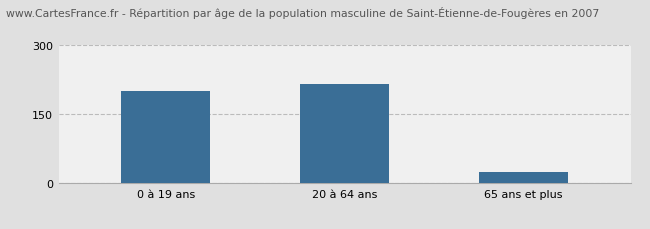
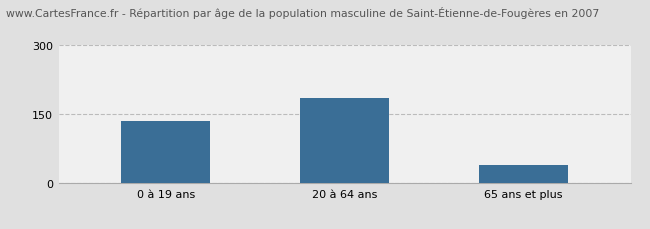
0 à 19 ans: 200 -> 135
20 à 64 ans: 215 -> 185
65 ans et plus: 25 -> 40
